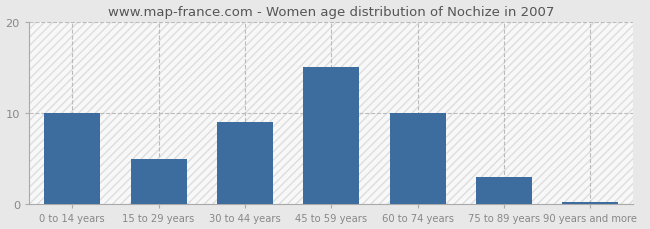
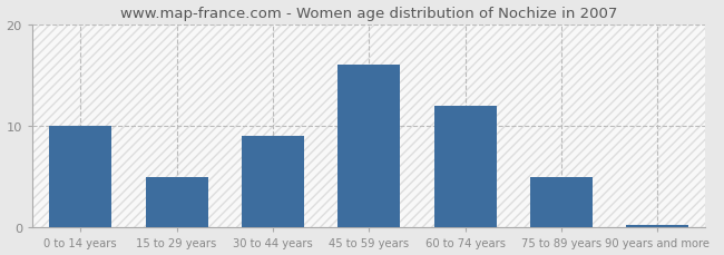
45 to 59 years: 15.0 -> 16.0
60 to 74 years: 10.0 -> 12.0
75 to 89 years: 3.0 -> 5.0
